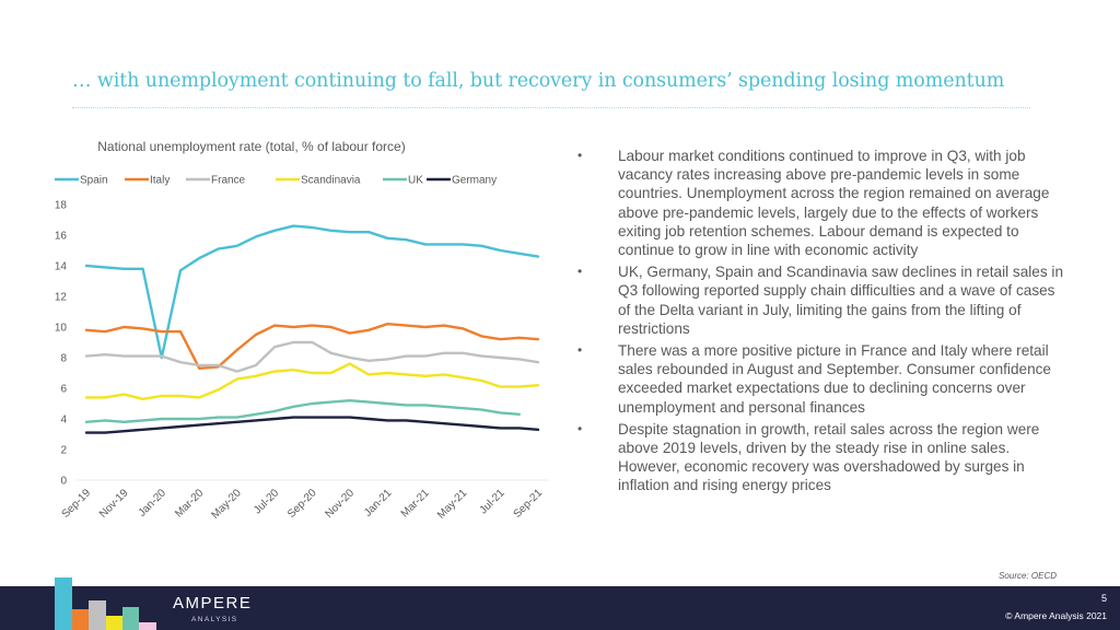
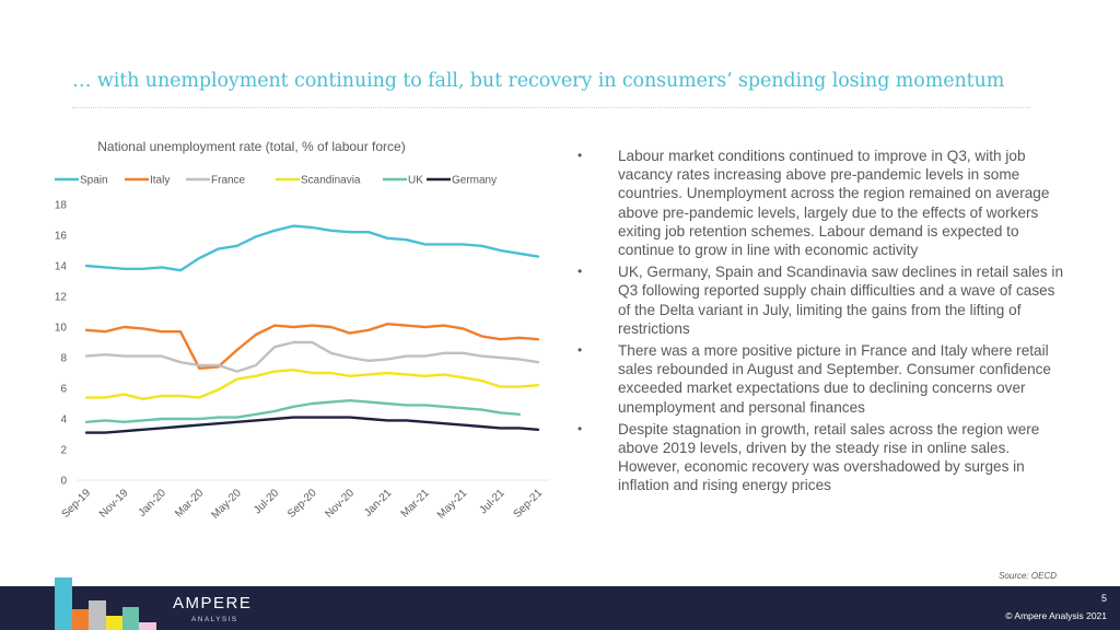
Spain/Jan-20: 8.0 -> 13.9
Scandinavia/Nov-20: 7.6 -> 6.8
